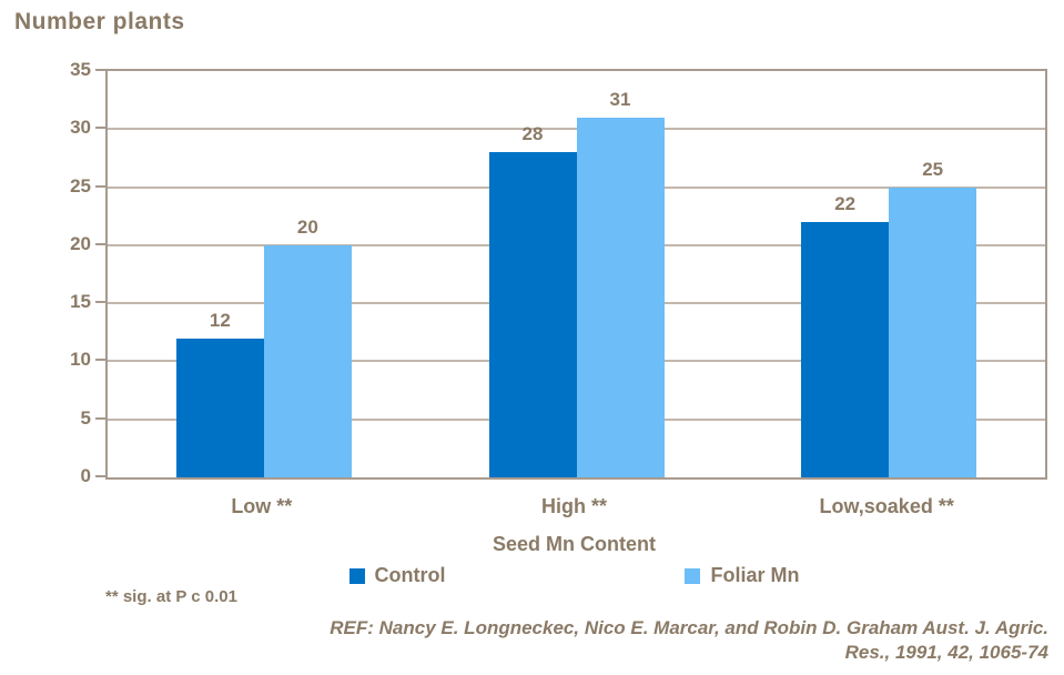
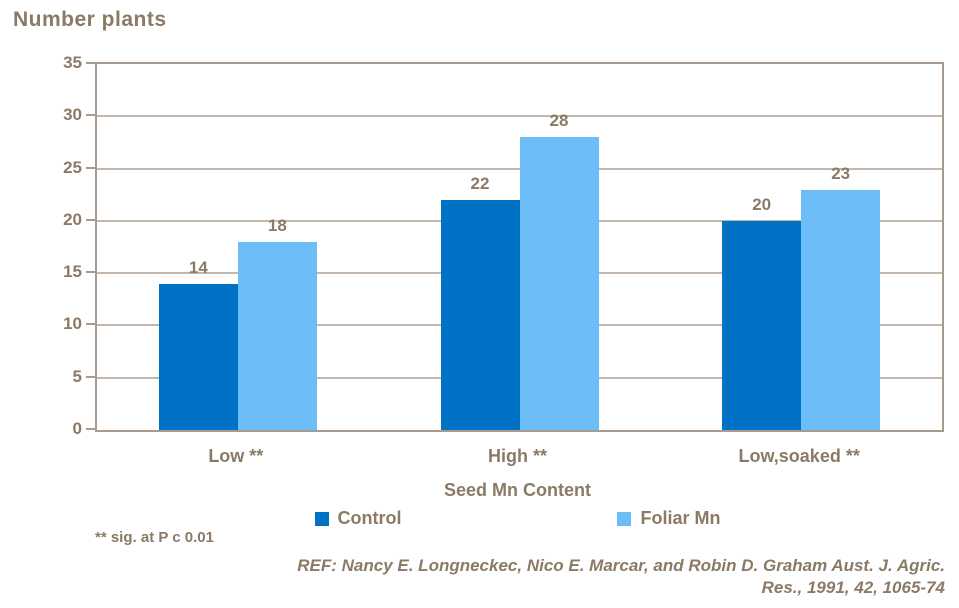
Control/Low **: 12 -> 14
Foliar Mn/Low **: 20 -> 18
Control/High **: 28 -> 22
Foliar Mn/High **: 31 -> 28
Control/Low,soaked **: 22 -> 20
Foliar Mn/Low,soaked **: 25 -> 23
